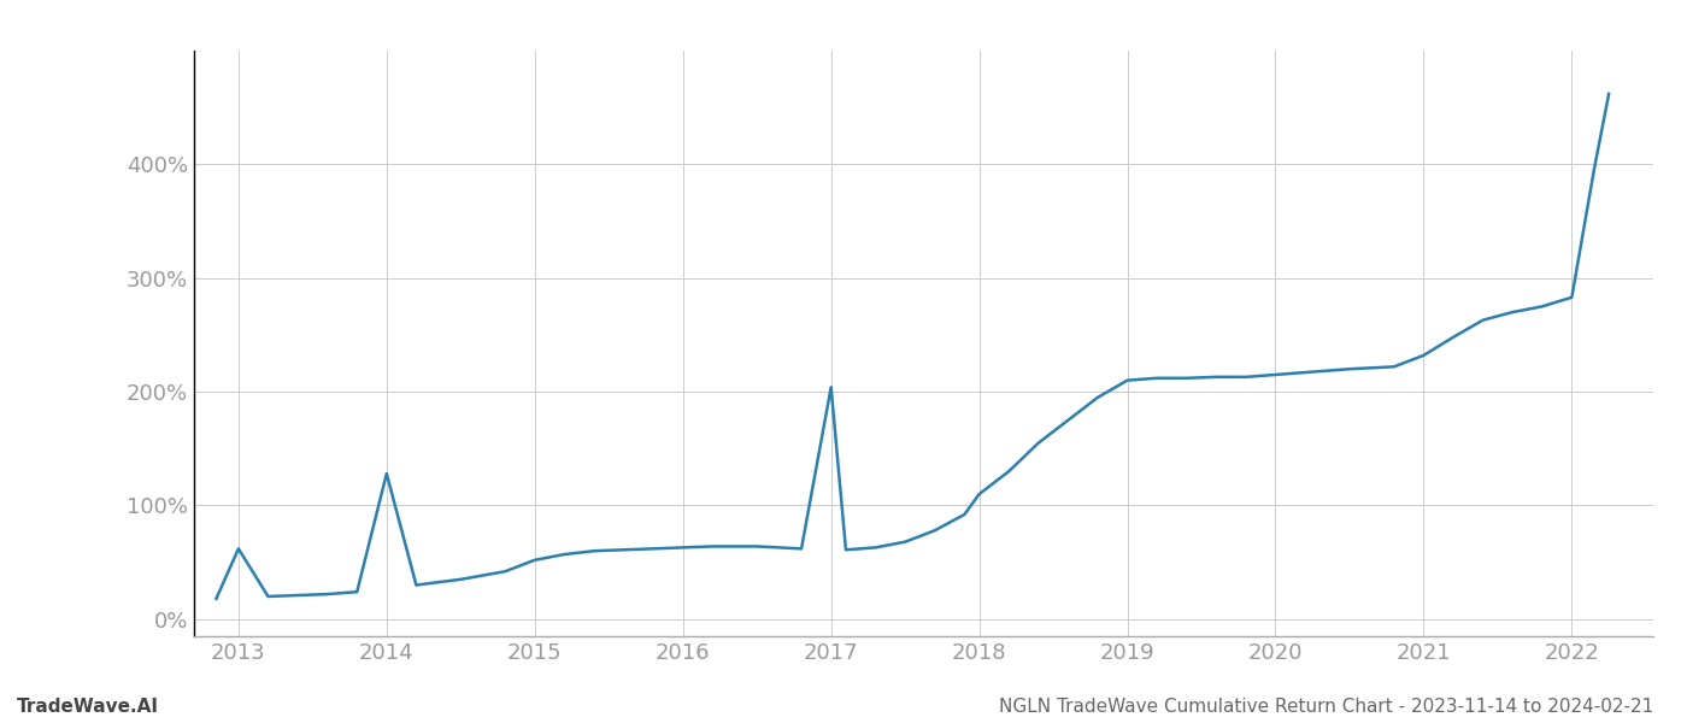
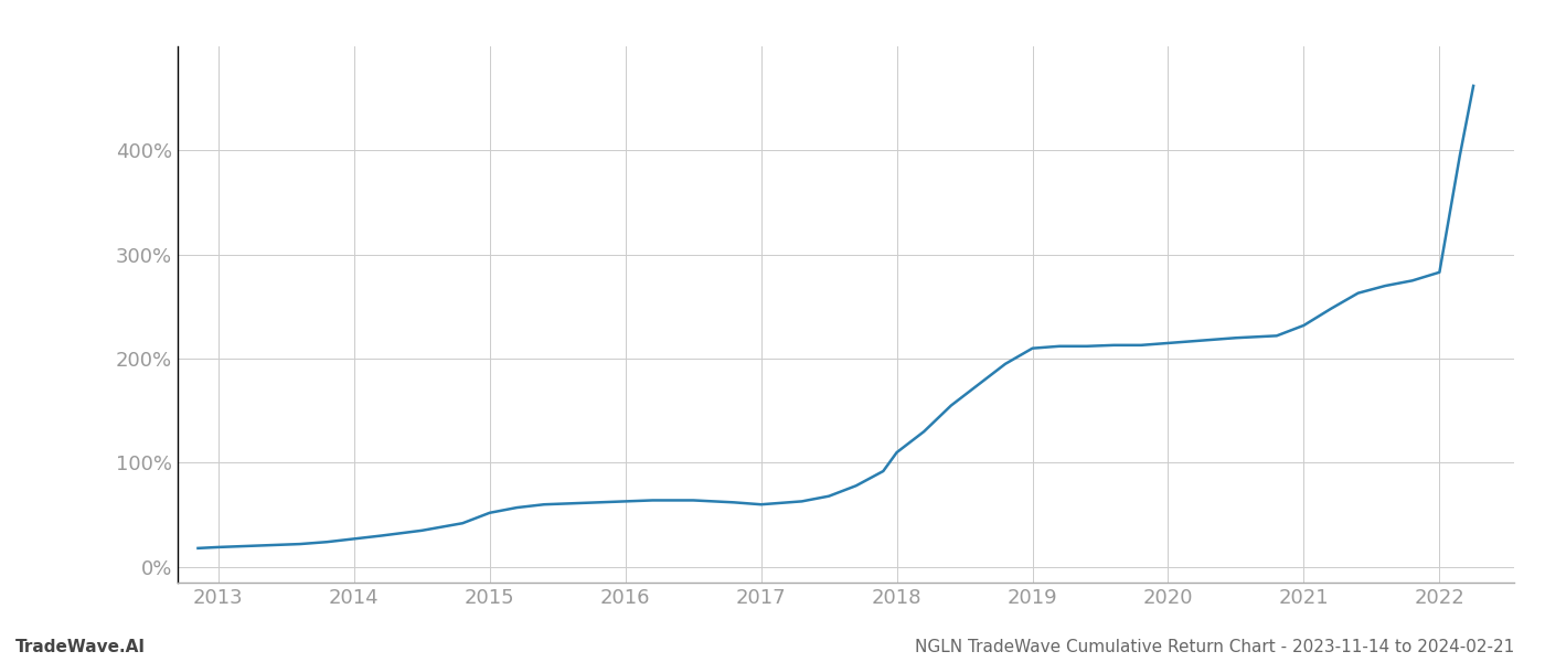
2013: 62% -> 19%
2014: 128% -> 27%
2017: 204% -> 60%
